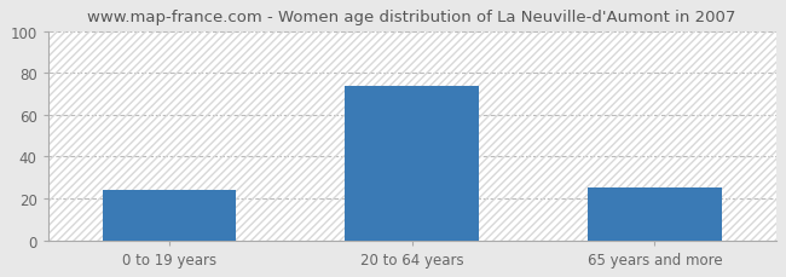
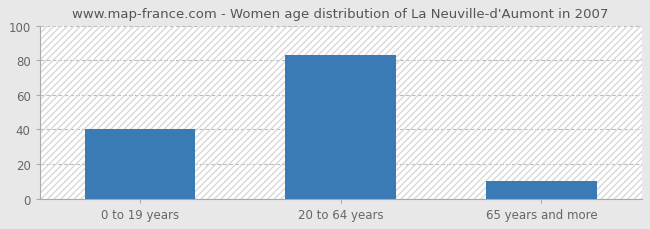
0 to 19 years: 24 -> 40
20 to 64 years: 74 -> 83
65 years and more: 25 -> 10
